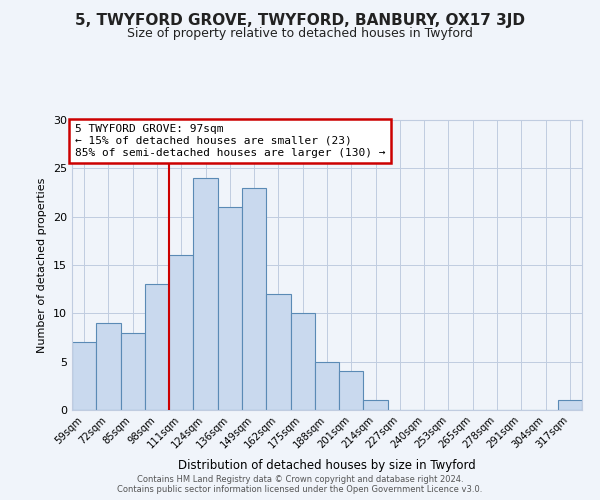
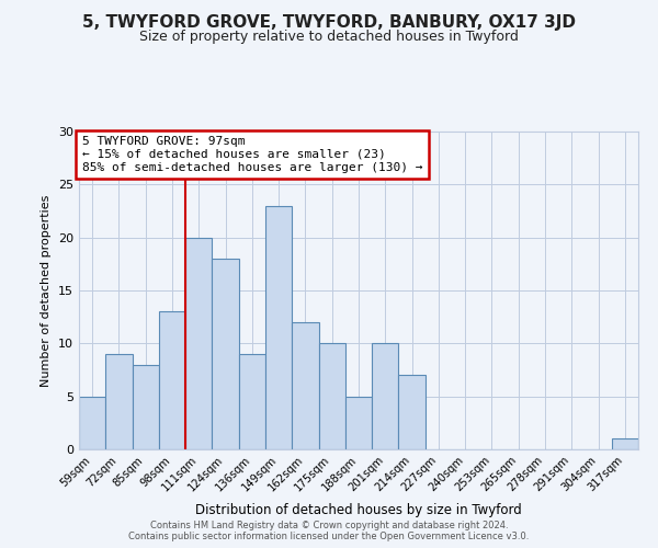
59sqm: 7 -> 5
111sqm: 16 -> 20
124sqm: 24 -> 18
136sqm: 21 -> 9
201sqm: 4 -> 10
214sqm: 1 -> 7
